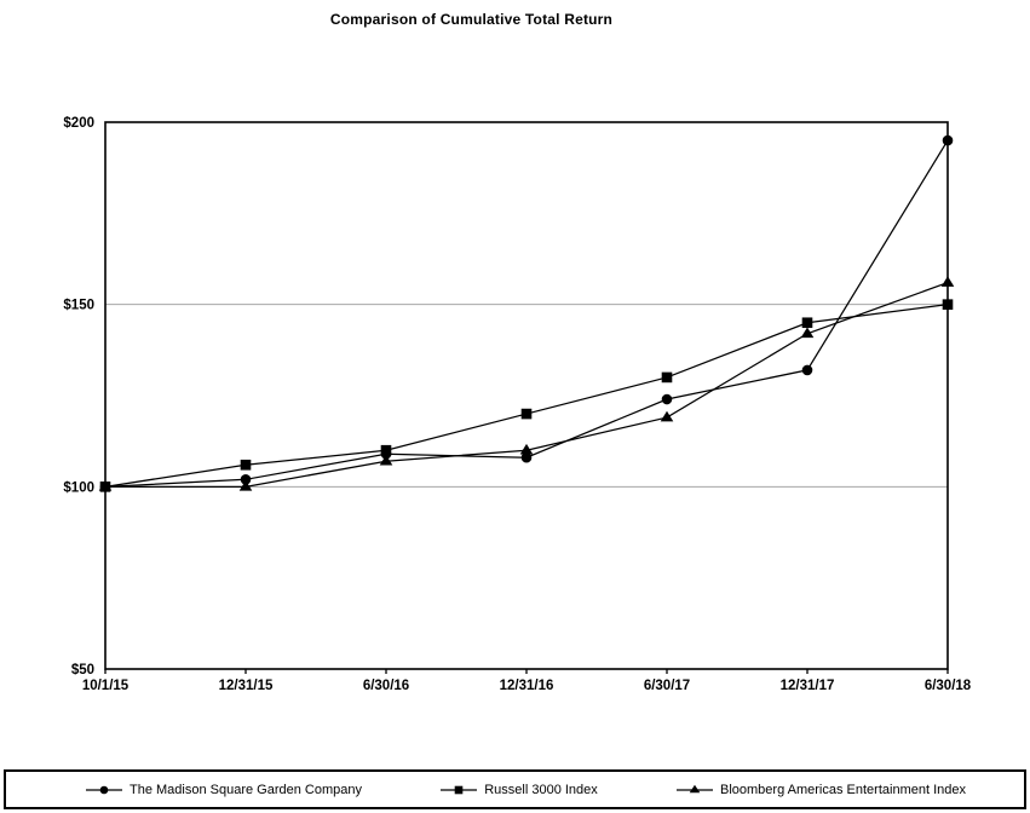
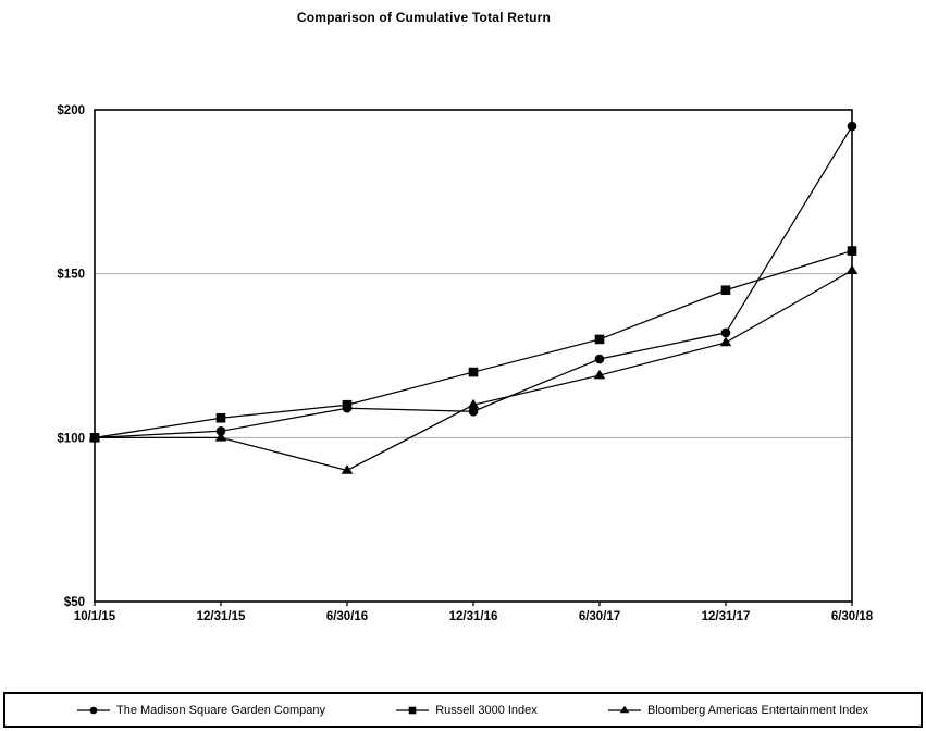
Bloomberg Americas Entertainment Index/6/30/16: $107 -> $90
Bloomberg Americas Entertainment Index/12/31/17: $142 -> $129
Russell 3000 Index/6/30/18: $150 -> $157
Bloomberg Americas Entertainment Index/6/30/18: $156 -> $151
